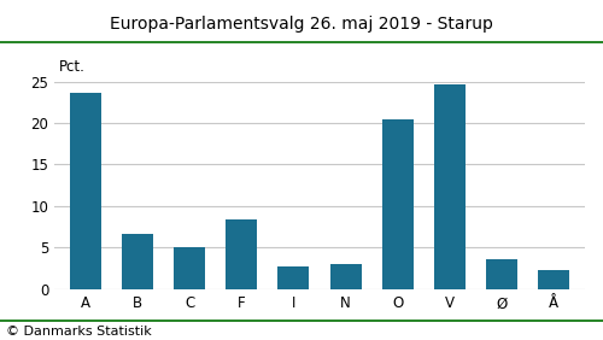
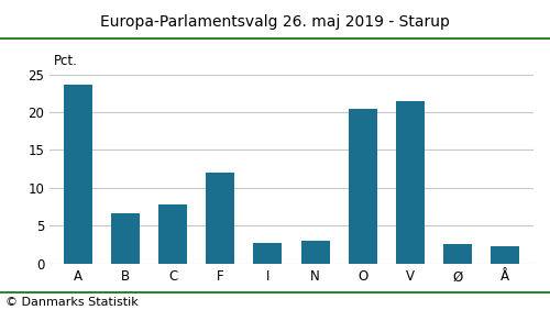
C: 5.0 -> 7.8
F: 8.4 -> 12.0
V: 24.7 -> 21.4
Ø: 3.6 -> 2.6
